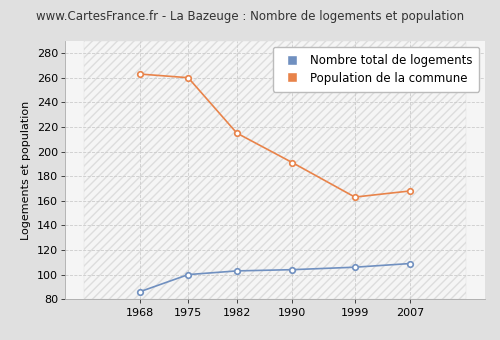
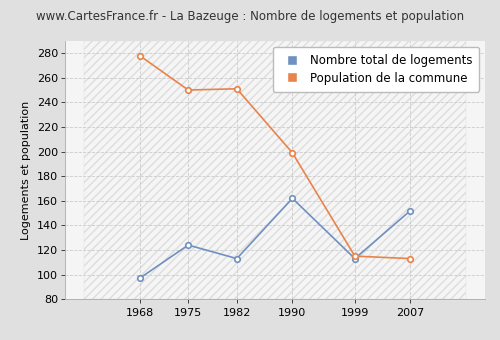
Nombre total de logements/1968: 86 -> 97
Population de la commune/1968: 263 -> 278
Nombre total de logements/1975: 100 -> 124
Population de la commune/1975: 260 -> 250
Nombre total de logements/1982: 103 -> 113
Population de la commune/1982: 215 -> 251
Nombre total de logements/1990: 104 -> 162
Population de la commune/1990: 191 -> 199
Nombre total de logements/1999: 106 -> 113
Population de la commune/1999: 163 -> 115
Nombre total de logements/2007: 109 -> 152
Population de la commune/2007: 168 -> 113
